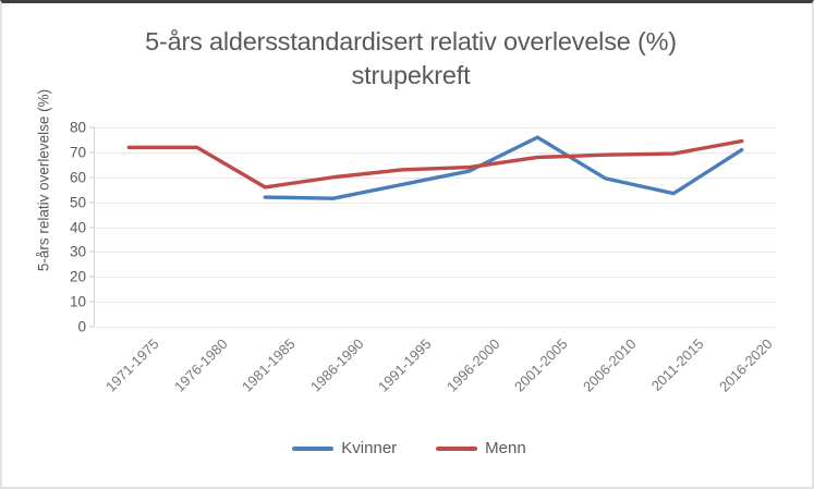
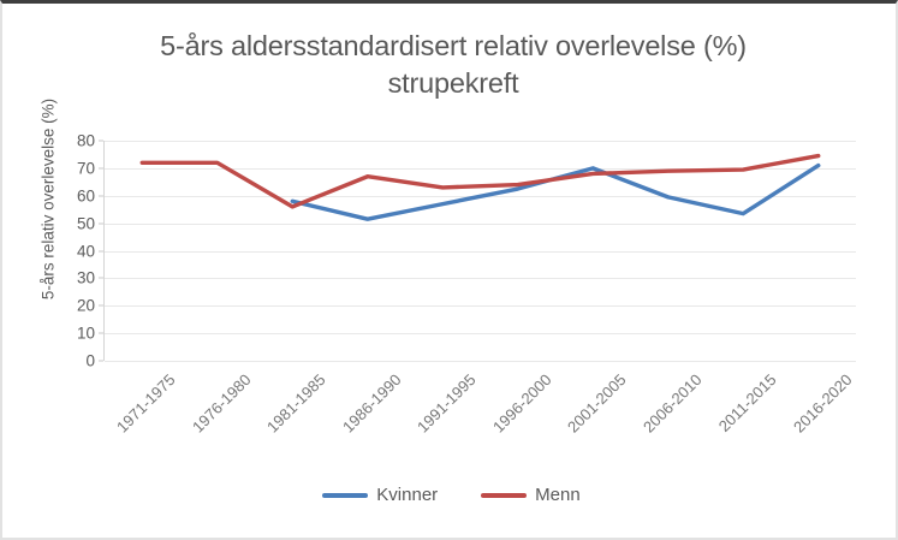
Kvinner/1981-1985: 52 -> 58
Menn/1986-1990: 60 -> 67
Kvinner/2001-2005: 76 -> 70
